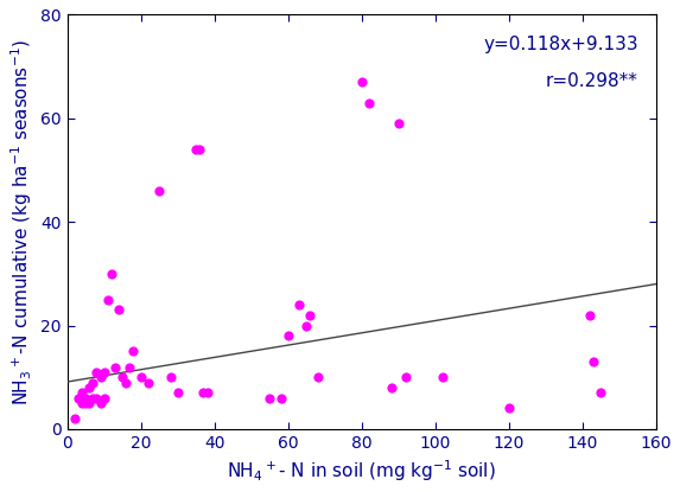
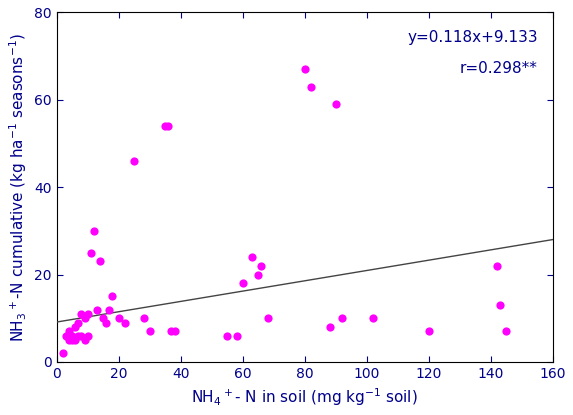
120: 4 -> 7
